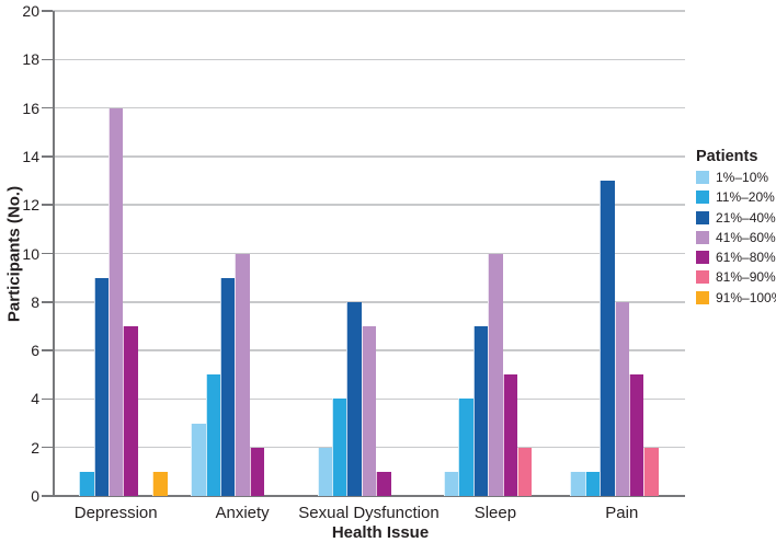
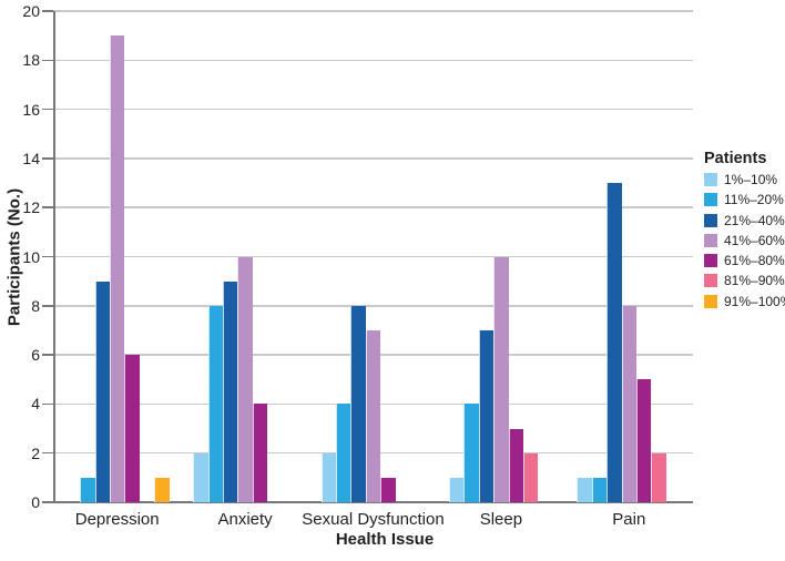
41%–60%/Depression: 16 -> 19
61%–80%/Depression: 7 -> 6
1%–10%/Anxiety: 3 -> 2
11%–20%/Anxiety: 5 -> 8
61%–80%/Anxiety: 2 -> 4
61%–80%/Sleep: 5 -> 3
